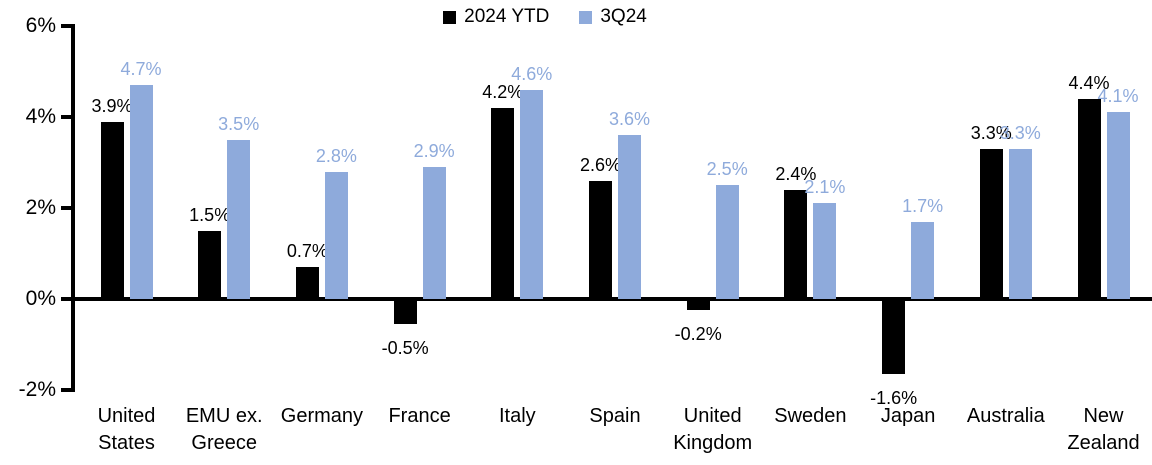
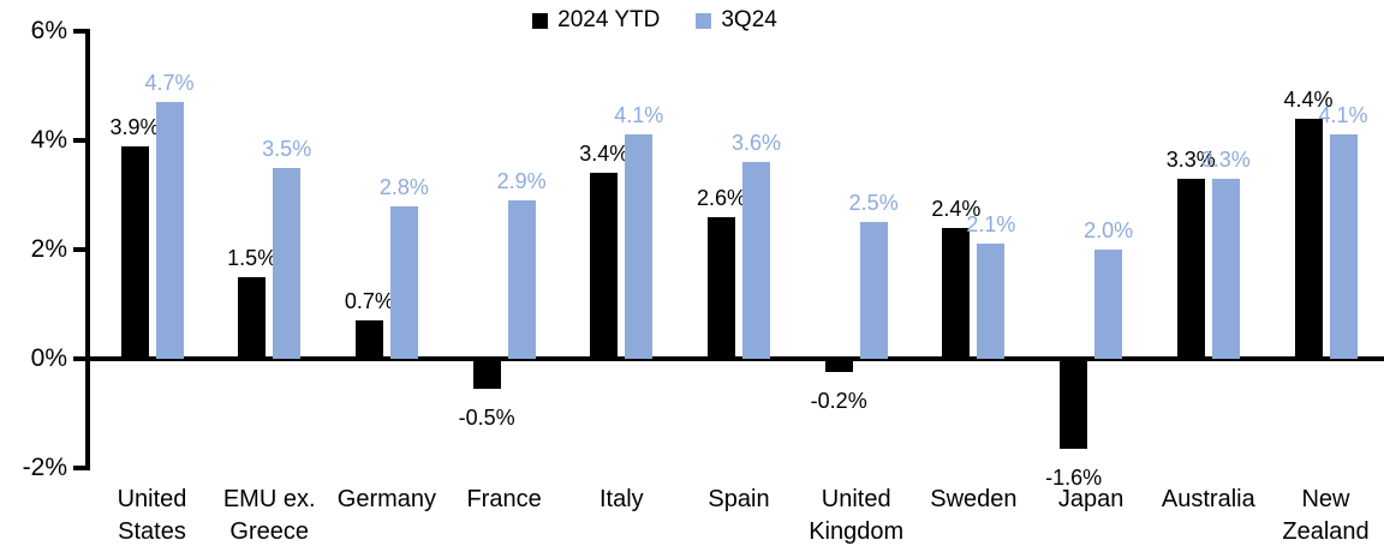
2024 YTD/Italy: 4.2% -> 3.4%
3Q24/Italy: 4.6% -> 4.1%
3Q24/Japan: 1.7% -> 2.0%
